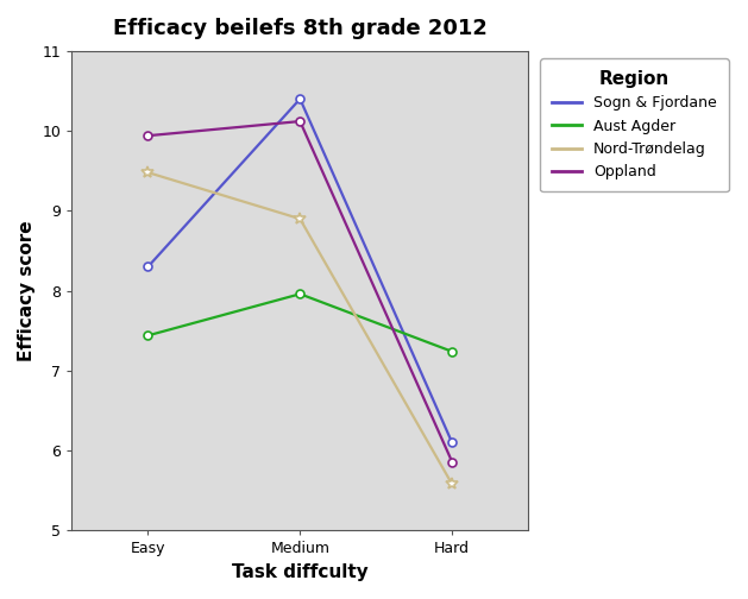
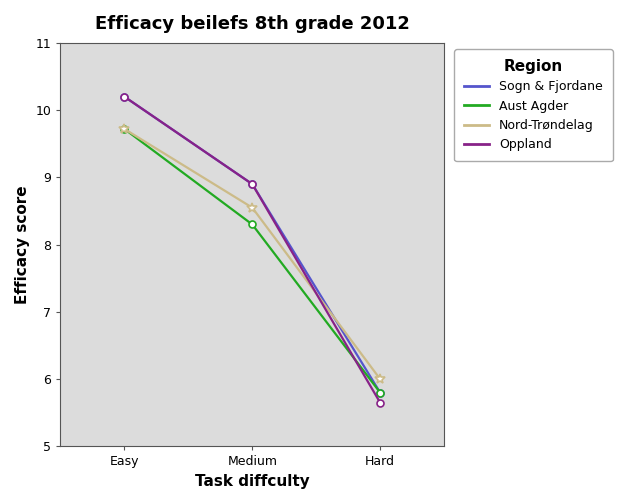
Sogn & Fjordane/Easy: 8.3 -> 10.2
Aust Agder/Easy: 7.44 -> 9.72
Nord-Trøndelag/Easy: 9.48 -> 9.72
Oppland/Easy: 9.94 -> 10.20
Sogn & Fjordane/Medium: 10.4 -> 8.9
Aust Agder/Medium: 7.96 -> 8.30
Nord-Trøndelag/Medium: 8.90 -> 8.55
Oppland/Medium: 10.12 -> 8.90
Sogn & Fjordane/Hard: 6.1 -> 5.8
Aust Agder/Hard: 7.24 -> 5.80
Nord-Trøndelag/Hard: 5.58 -> 6.00
Oppland/Hard: 5.86 -> 5.65
